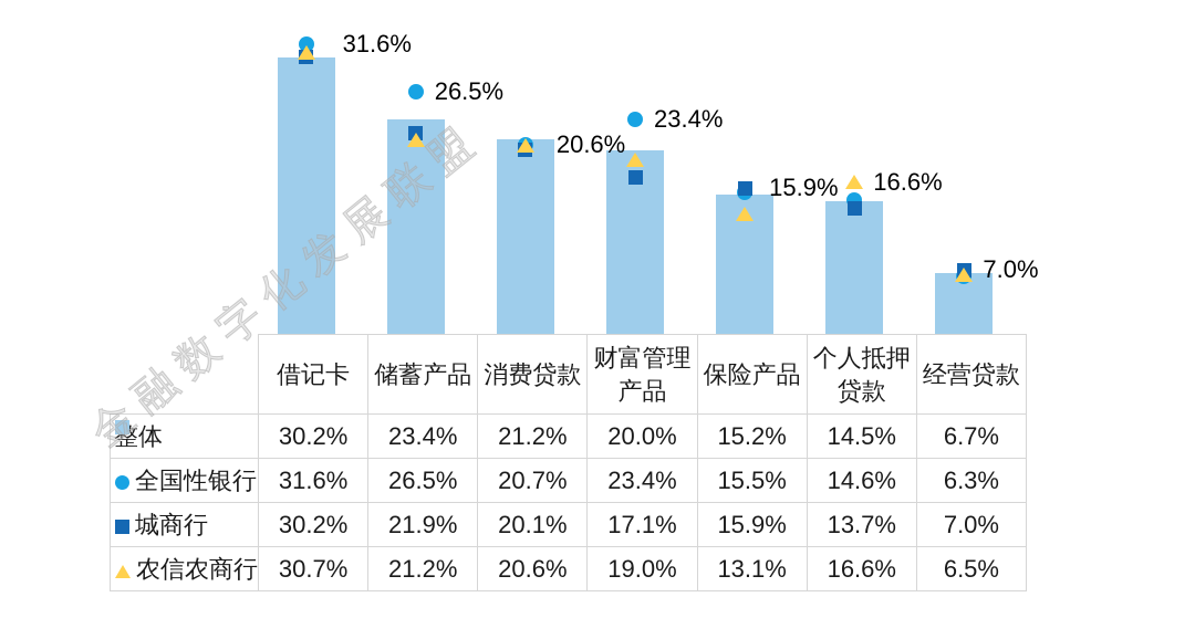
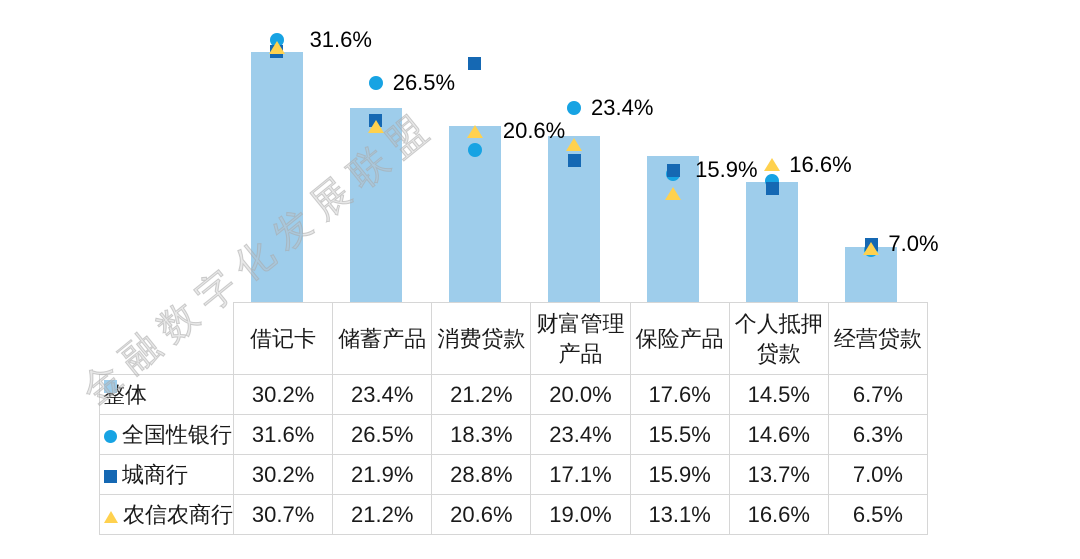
全国性银行/消费贷款: 20.7% -> 18.3%
城商行/消费贷款: 20.1% -> 28.8%
整体/保险产品: 15.2% -> 17.6%
